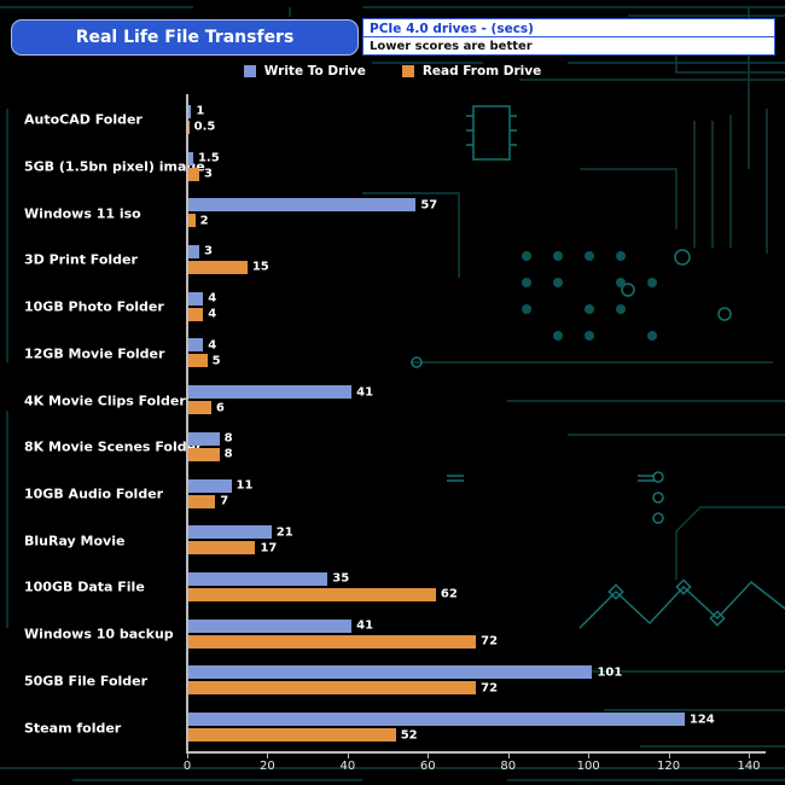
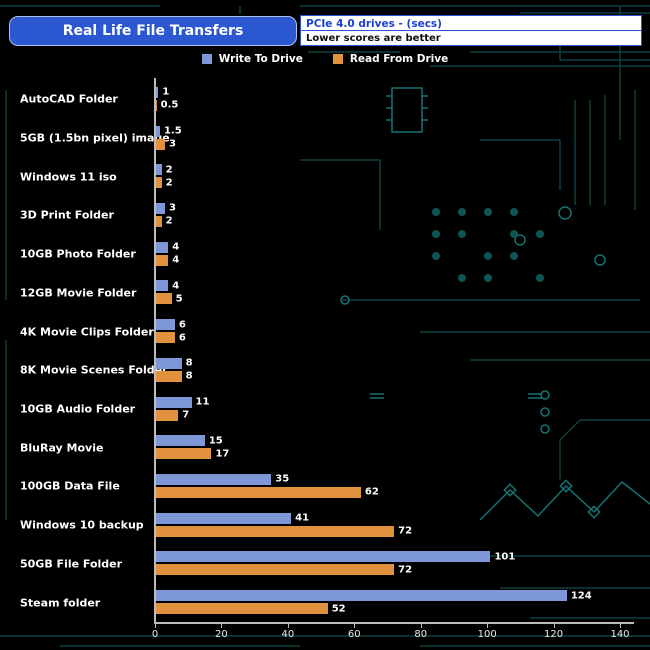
Write To Drive/Windows 11 iso: 57 -> 2
Read From Drive/3D Print Folder: 15 -> 2
Write To Drive/4K Movie Clips Folder: 41 -> 6
Write To Drive/BluRay Movie: 21 -> 15
